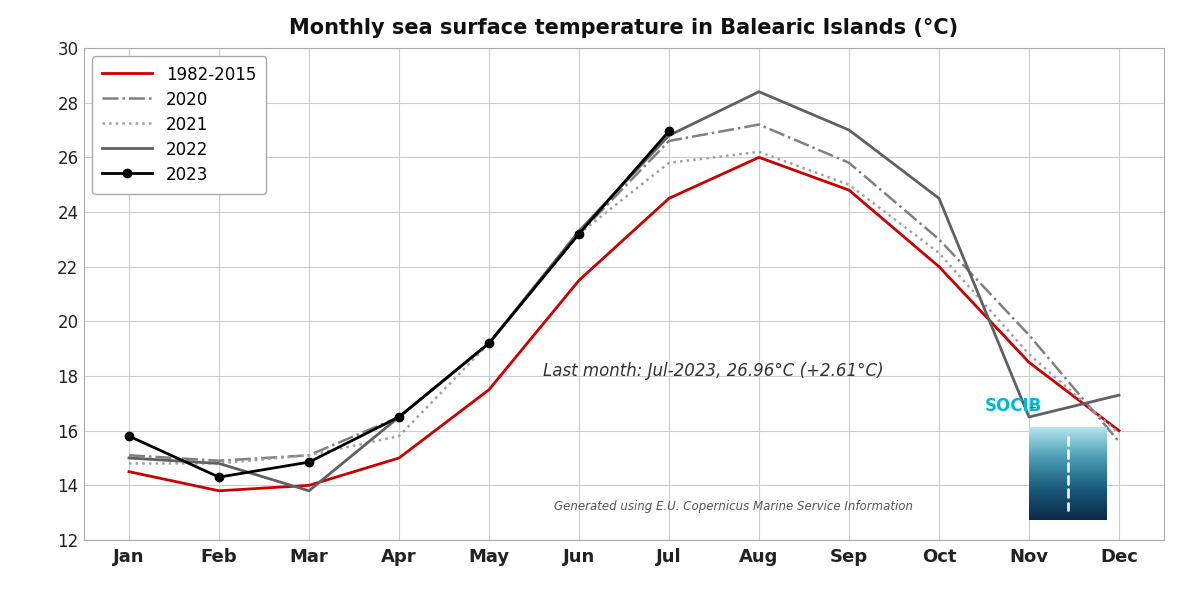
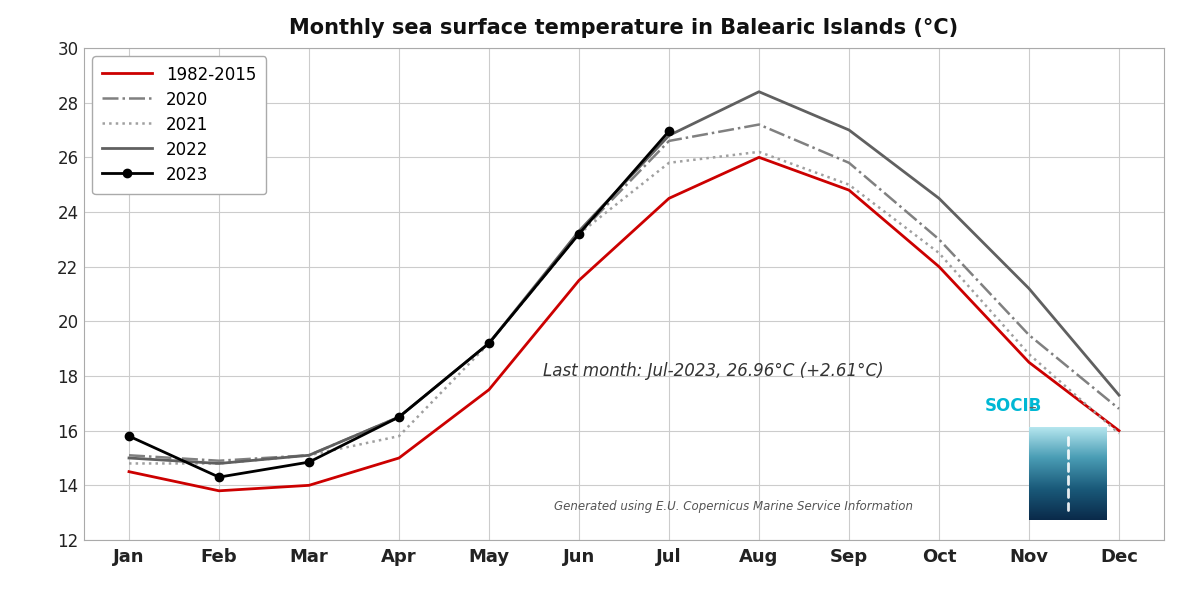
2022/Mar: 13.8 -> 15.1
2022/Nov: 16.5 -> 21.2
2020/Dec: 15.6 -> 16.8
